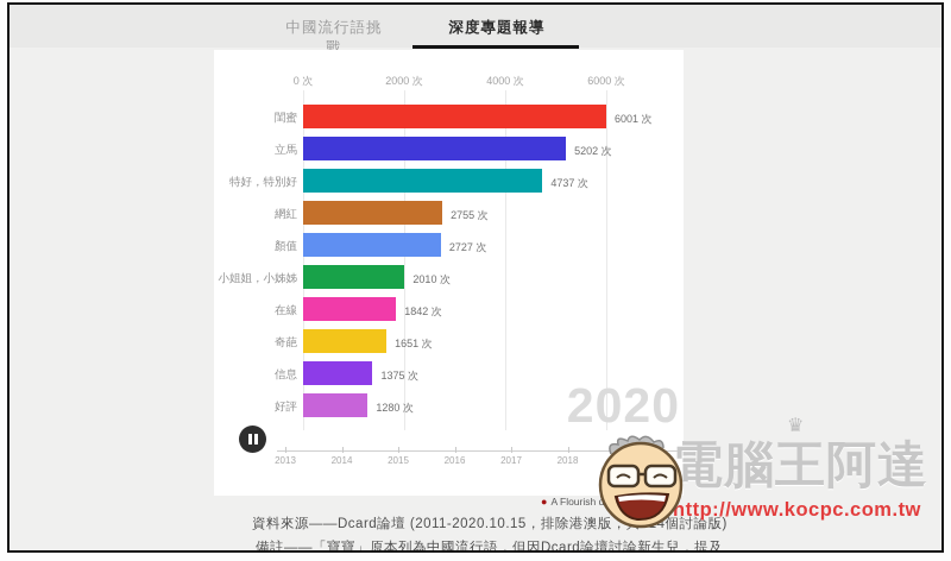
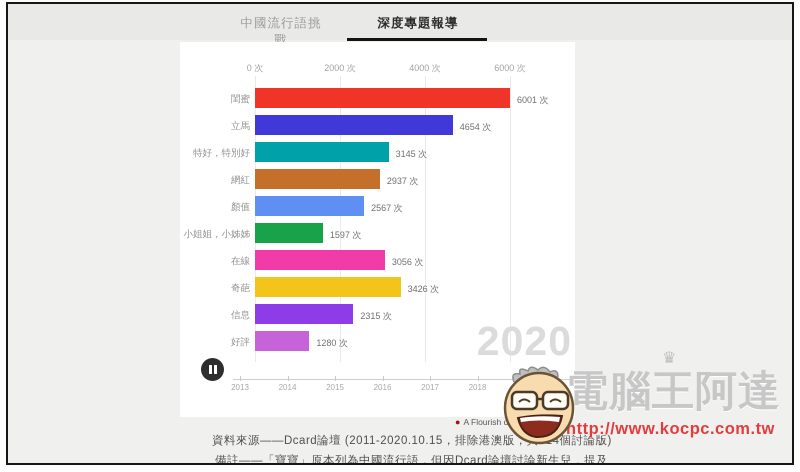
立馬: 5202 -> 4654
特好，特別好: 4737 -> 3145
網紅: 2755 -> 2937
顏值: 2727 -> 2567
小姐姐，小姊姊: 2010 -> 1597
在線: 1842 -> 3056
奇葩: 1651 -> 3426
信息: 1375 -> 2315
